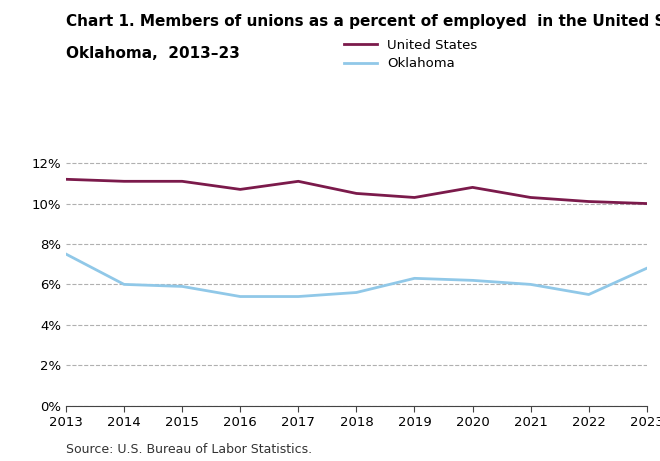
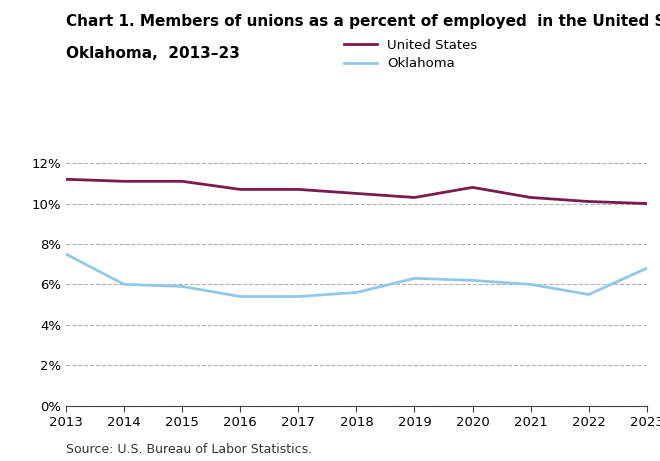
United States/2017: 11.1% -> 10.7%
